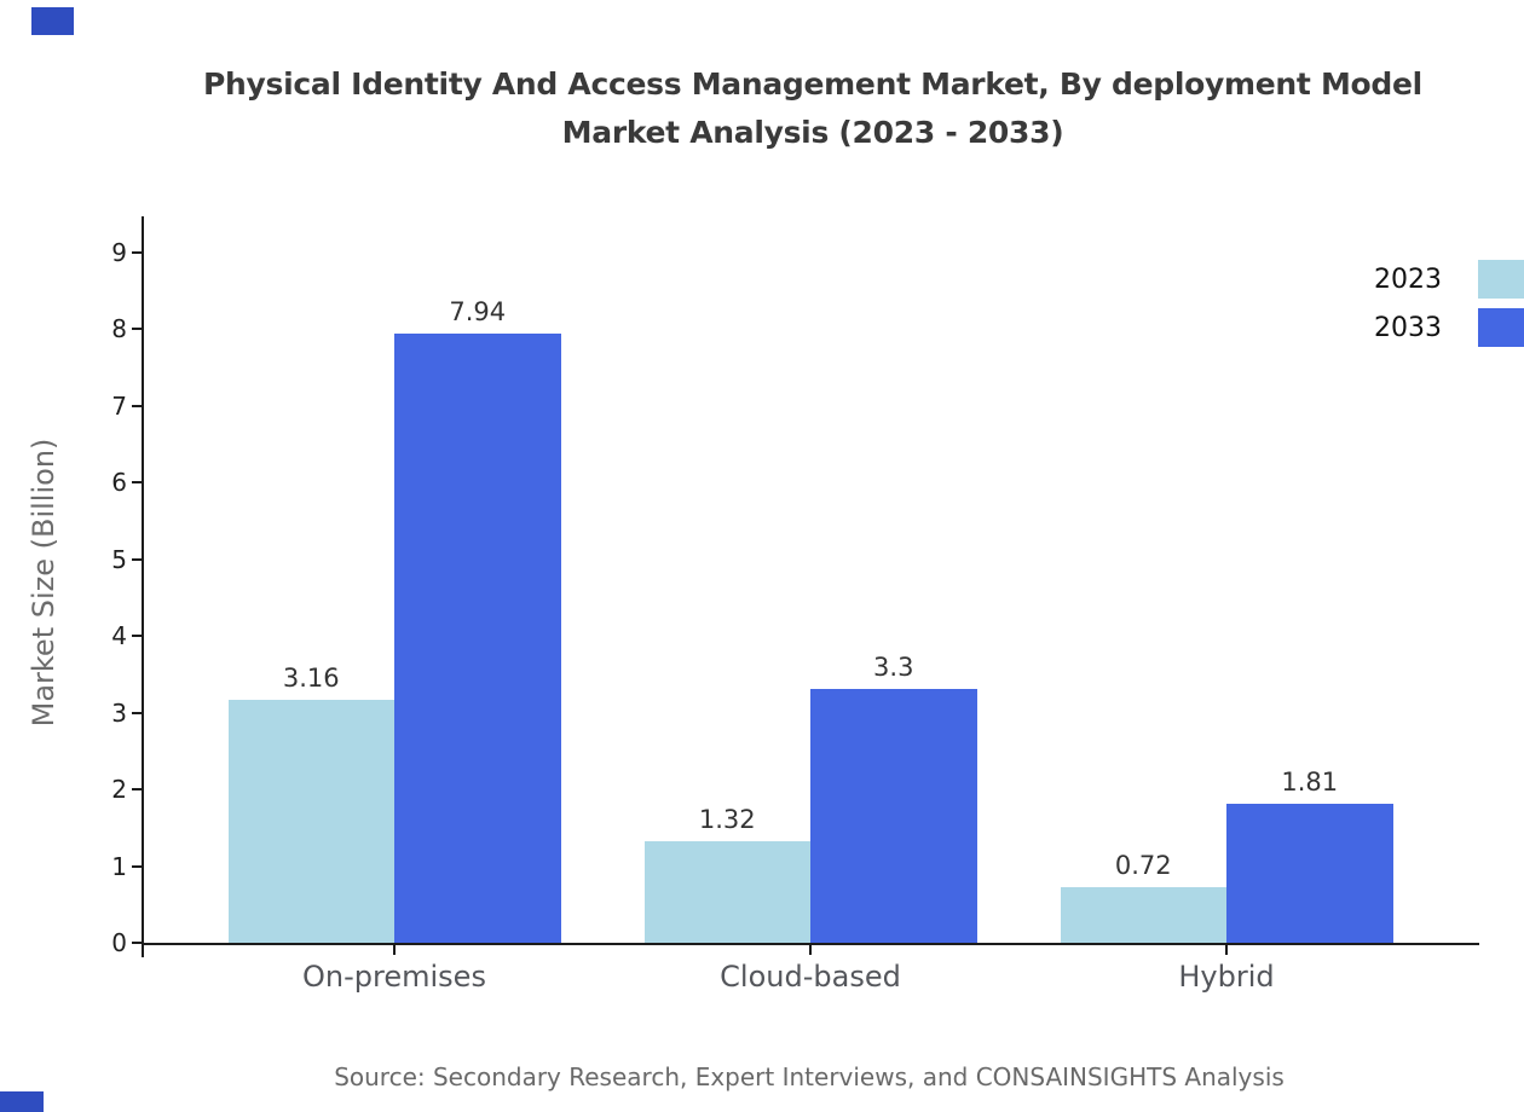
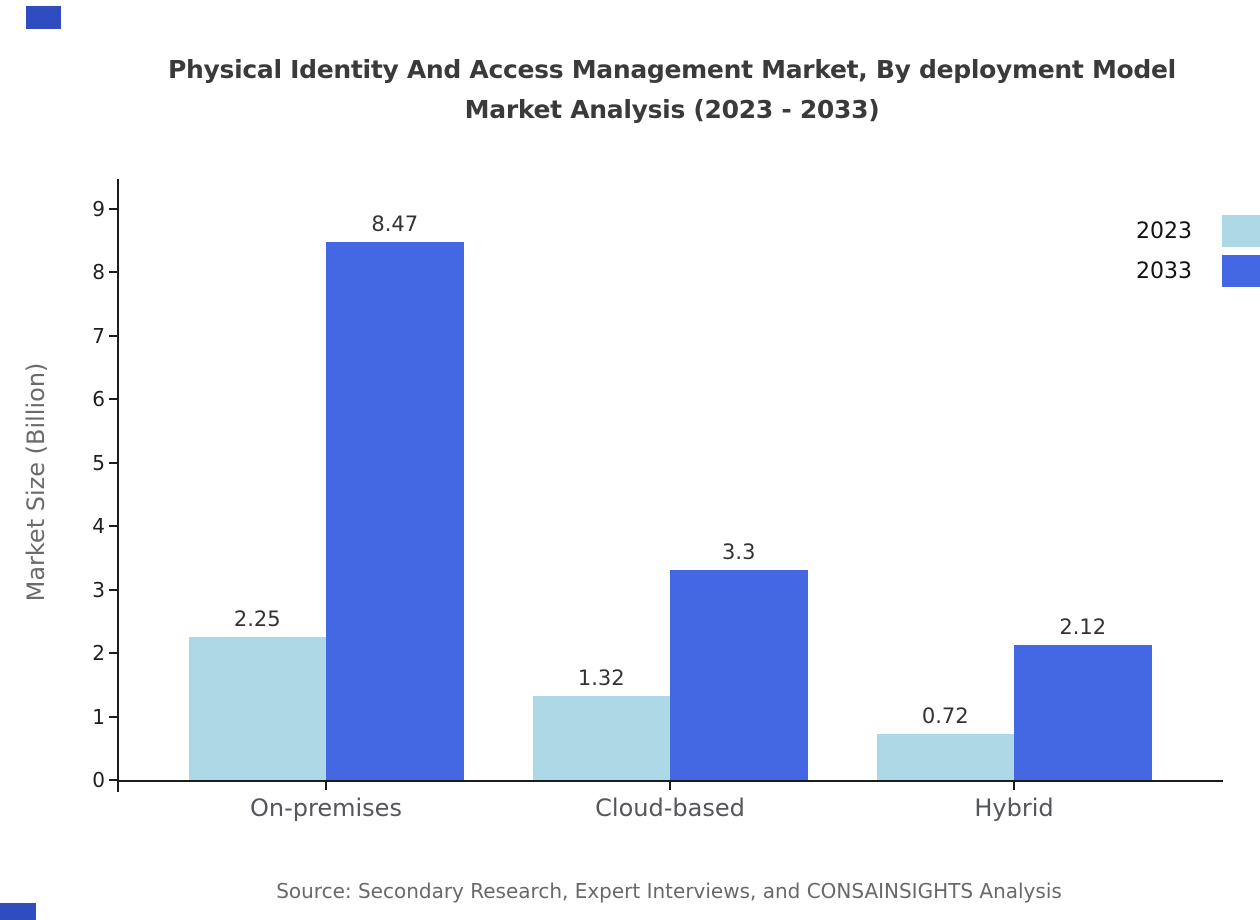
2023/On-premises: 3.16 -> 2.25
2033/On-premises: 7.94 -> 8.47
2033/Hybrid: 1.81 -> 2.12
